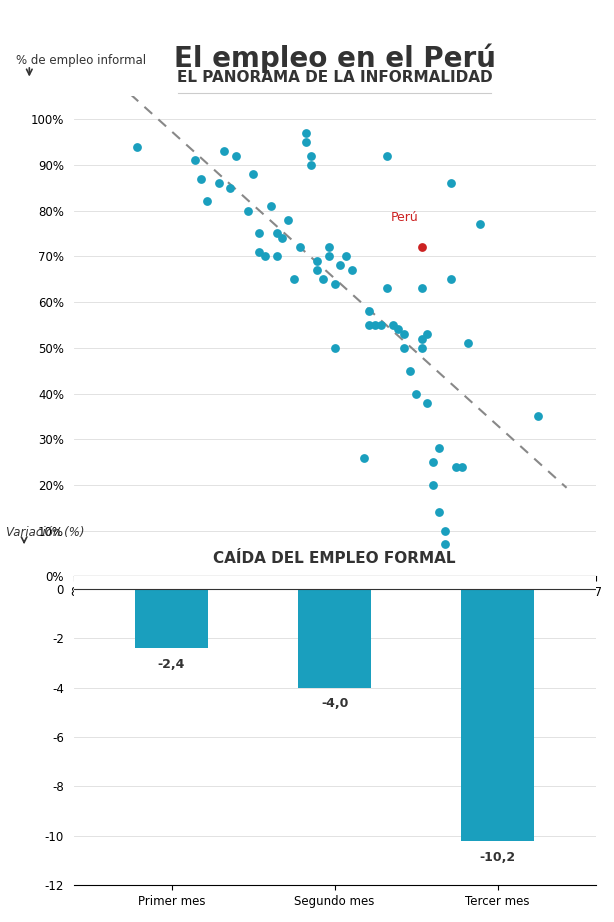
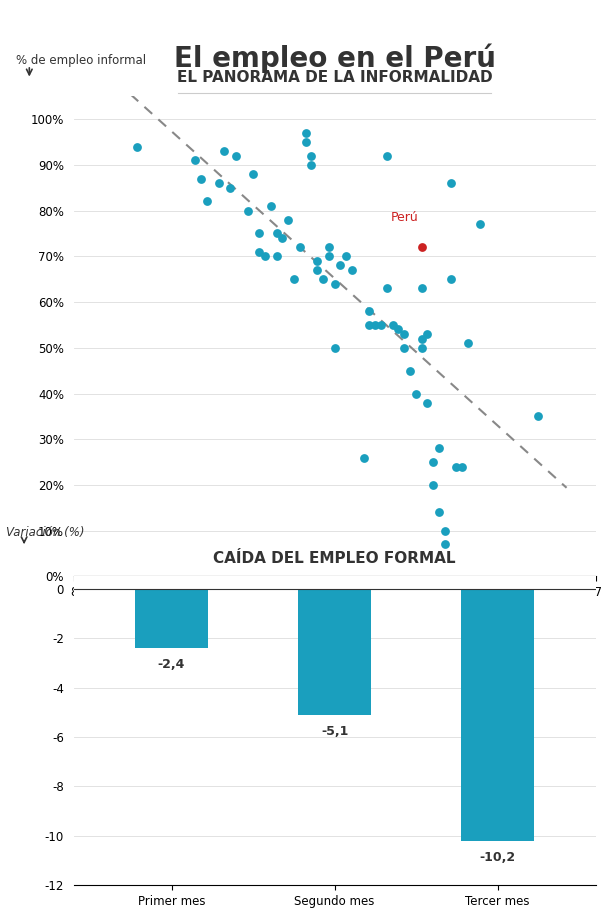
CAÍDA DEL EMPLEO FORMAL/Segundo mes: -4,0 -> -5,1
